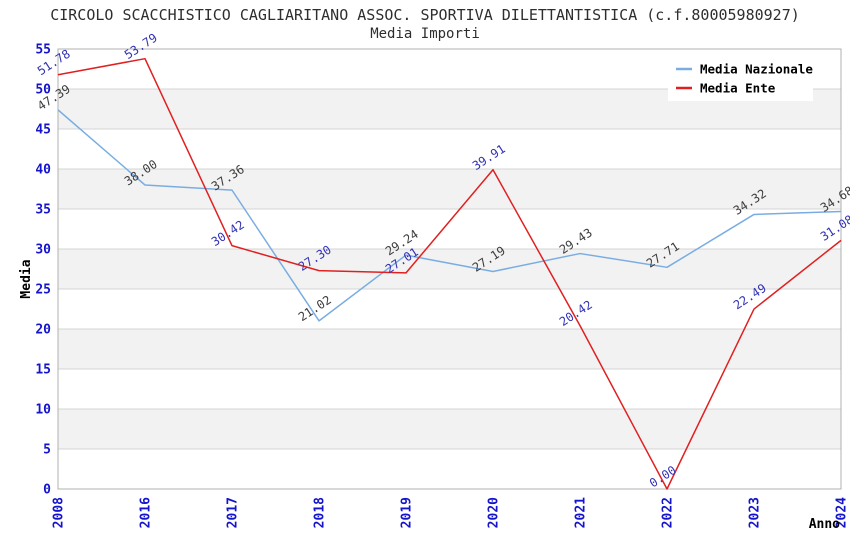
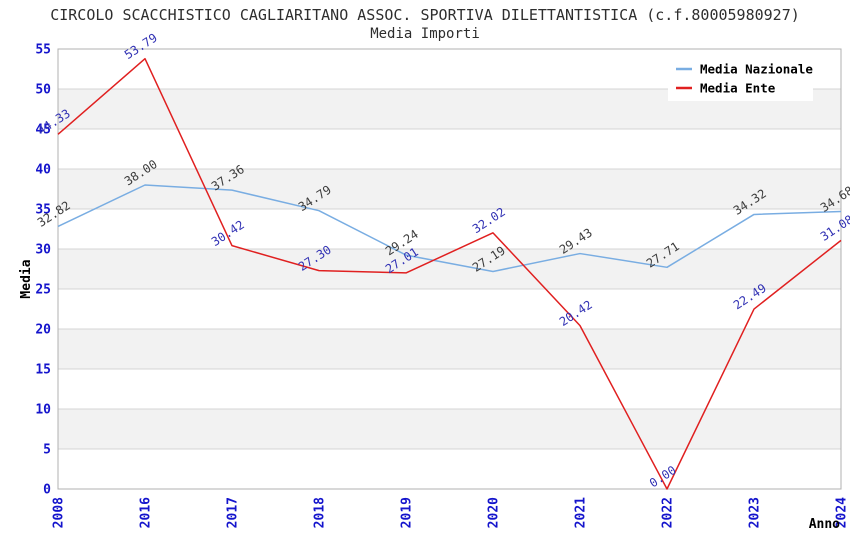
Media Nazionale/2008: 47.39 -> 32.82
Media Ente/2008: 51.78 -> 44.33
Media Nazionale/2018: 21.02 -> 34.79
Media Ente/2020: 39.91 -> 32.02
